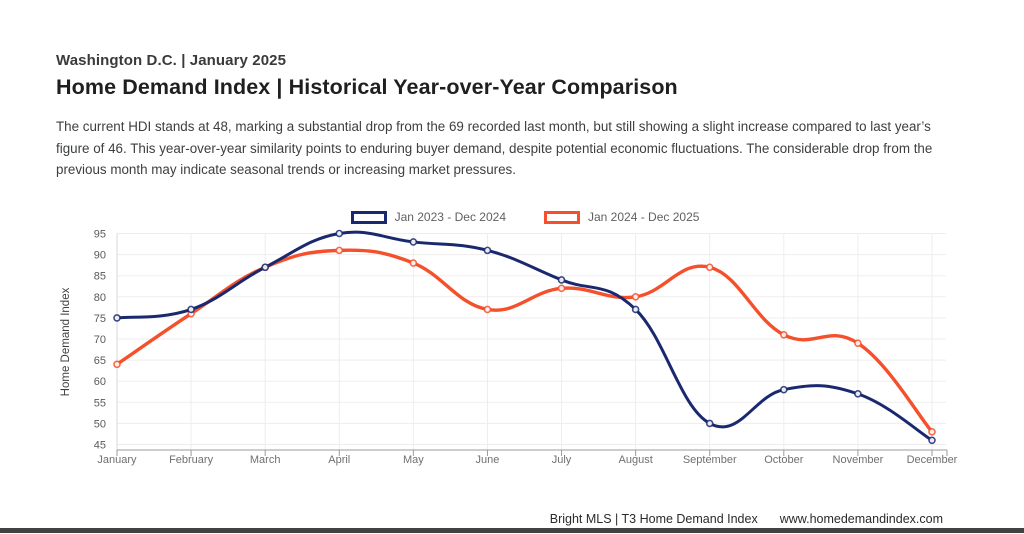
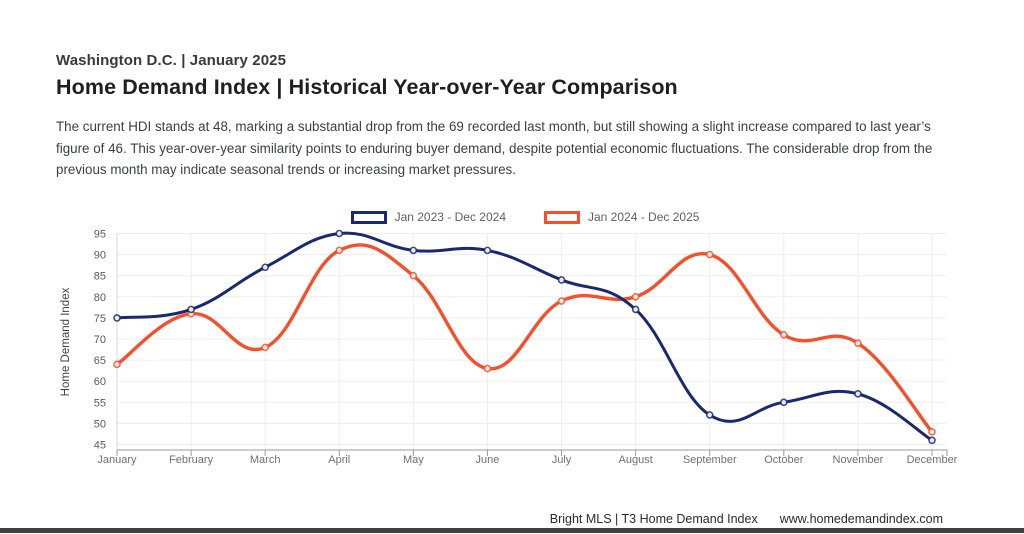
Jan 2024 - Dec 2025/March: 87 -> 68
Jan 2023 - Dec 2024/May: 93 -> 91
Jan 2024 - Dec 2025/May: 88 -> 85
Jan 2024 - Dec 2025/June: 77 -> 63
Jan 2024 - Dec 2025/July: 82 -> 79
Jan 2023 - Dec 2024/September: 50 -> 52
Jan 2024 - Dec 2025/September: 87 -> 90
Jan 2023 - Dec 2024/October: 58 -> 55
